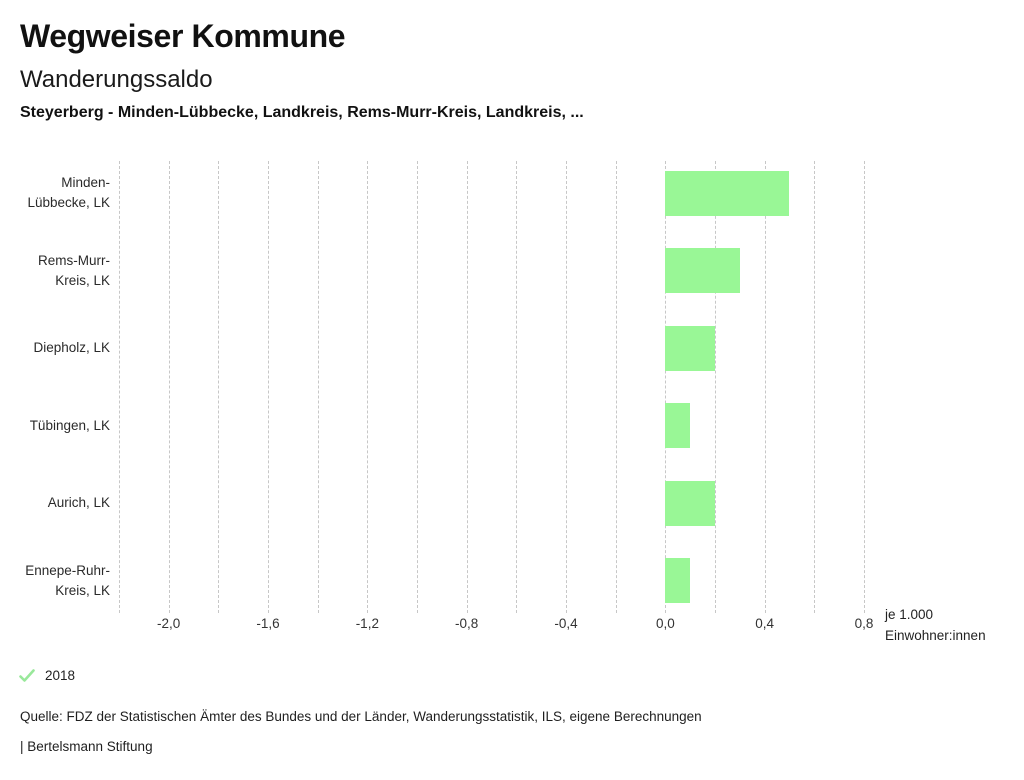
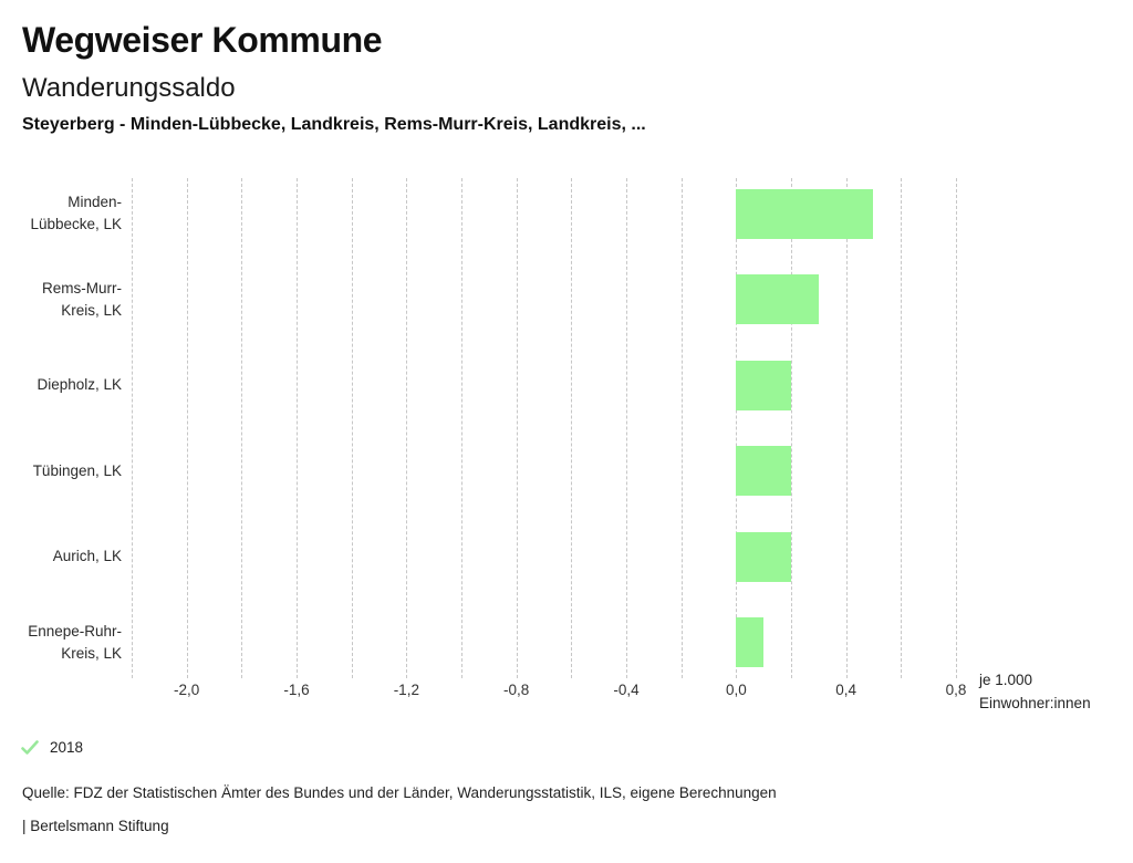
Tübingen, LK: 0,1 -> 0,2
